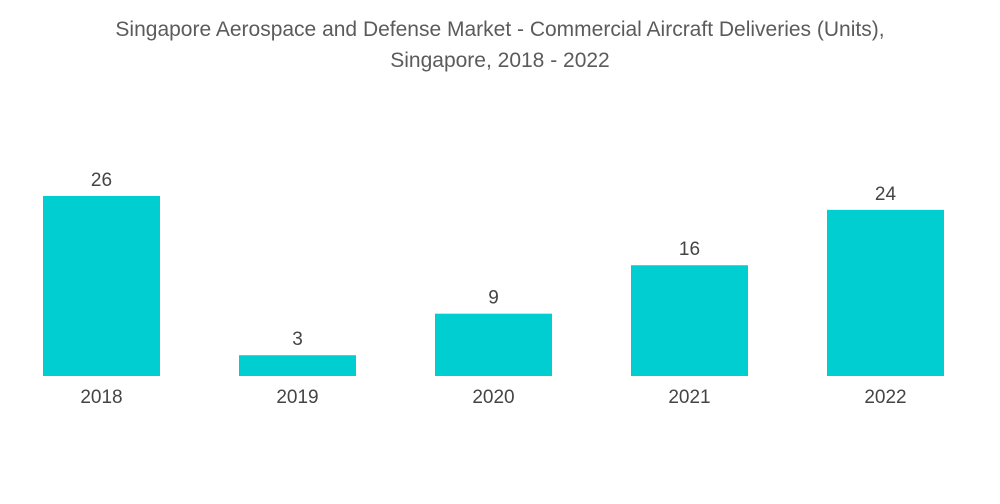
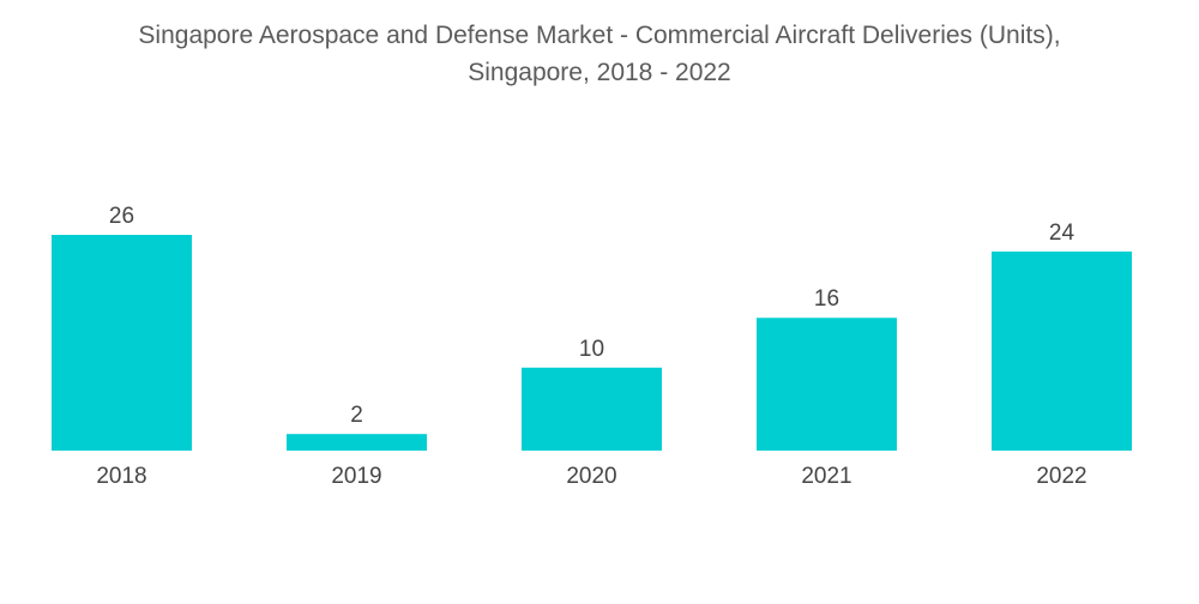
2019: 3 -> 2
2020: 9 -> 10
